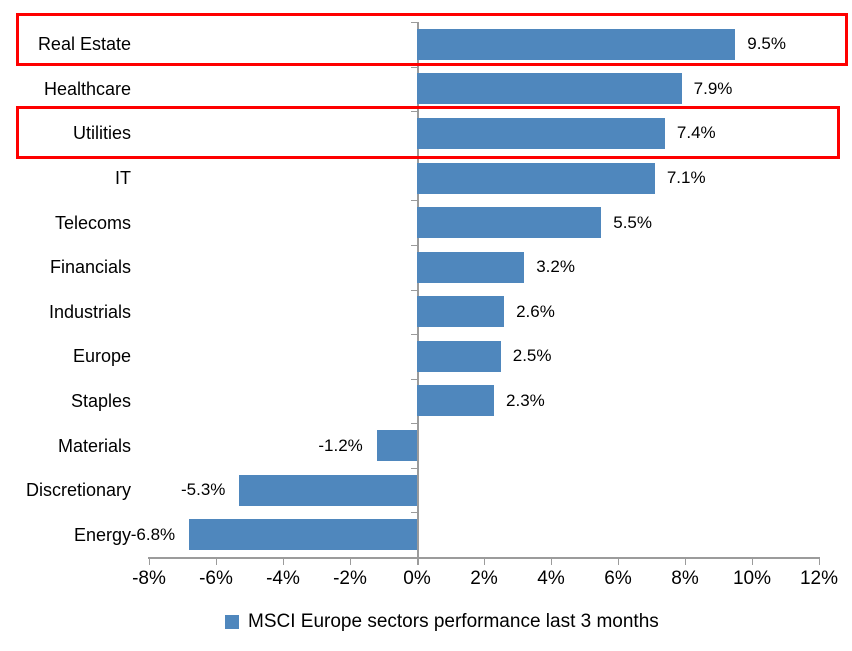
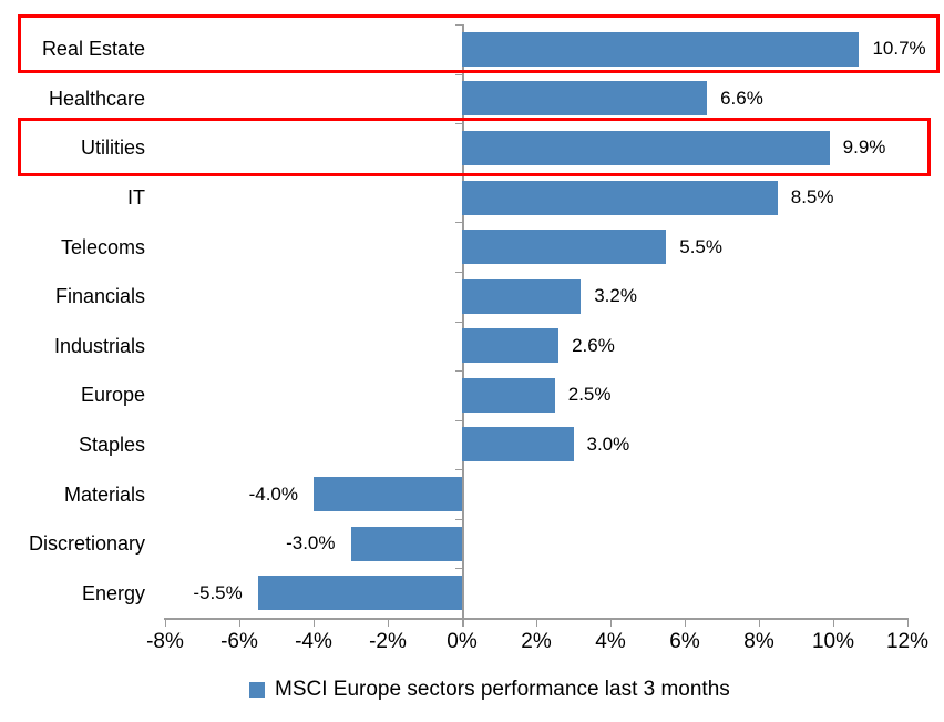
Real Estate: 9.5% -> 10.7%
Healthcare: 7.9% -> 6.6%
Utilities: 7.4% -> 9.9%
IT: 7.1% -> 8.5%
Staples: 2.3% -> 3.0%
Materials: -1.2% -> -4.0%
Discretionary: -5.3% -> -3.0%
Energy: -6.8% -> -5.5%
